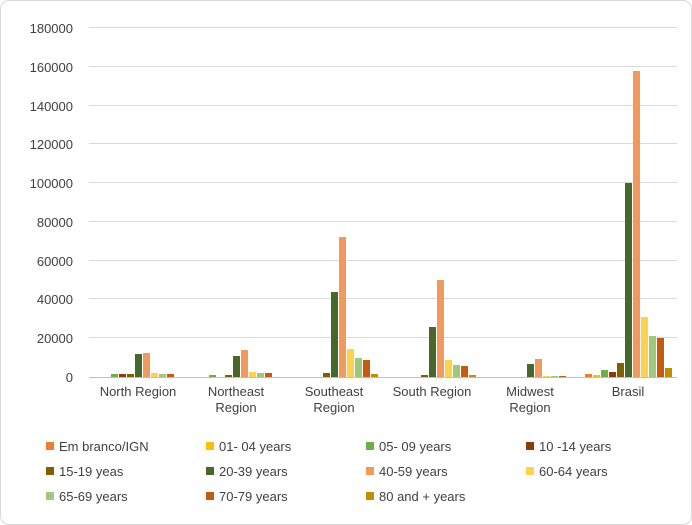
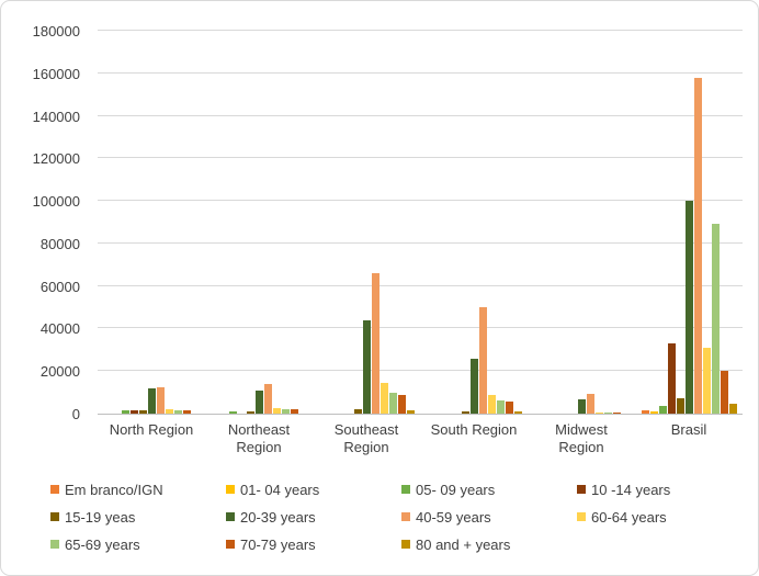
40-59 years/Southeast Region: 72000 -> 66000
10 -14 years/Brasil: 3000 -> 33000
65-69 years/Brasil: 21000 -> 89000
